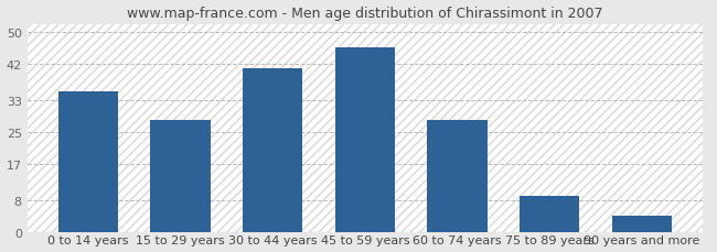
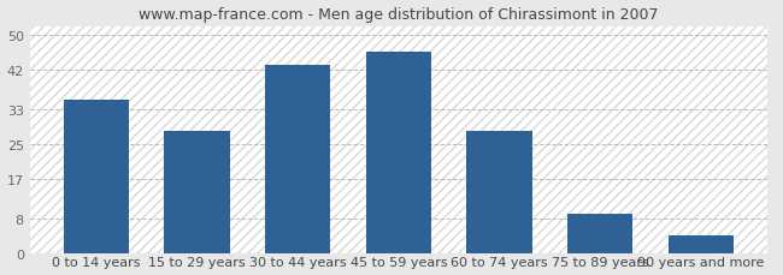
30 to 44 years: 41 -> 43
